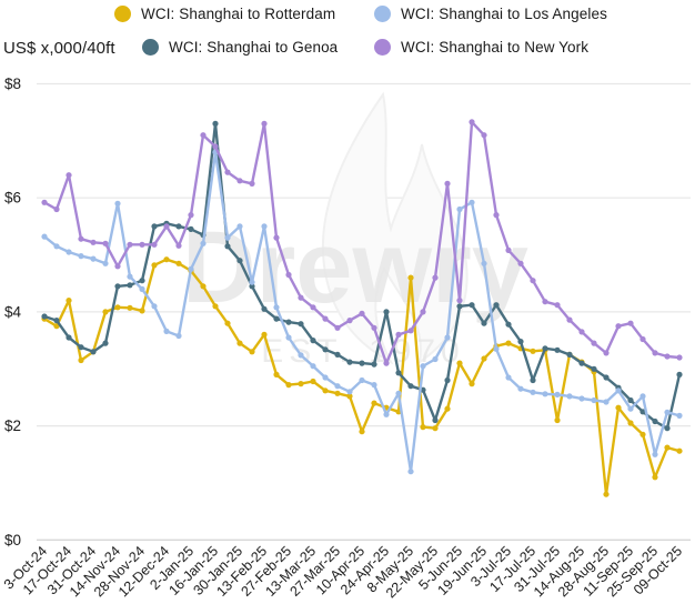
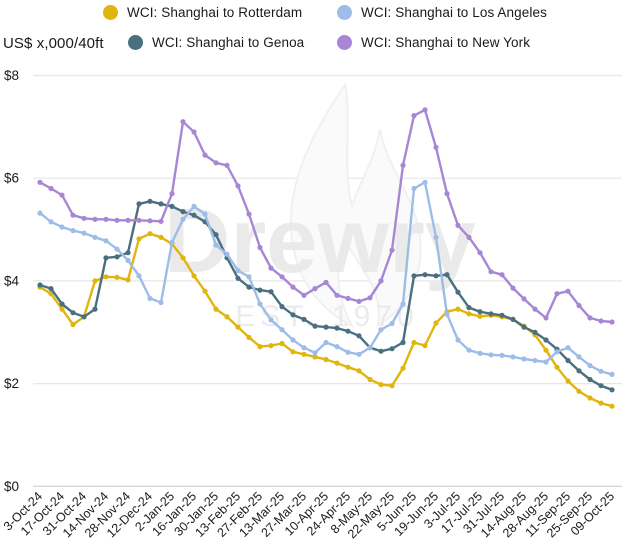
WCI: Shanghai to Rotterdam/17-Oct-24: $4.2 -> $3.5
WCI: Shanghai to New York/17-Oct-24: $6.4 -> $5.7
WCI: Shanghai to Los Angeles/14-Nov-24: $5.9 -> $4.8
WCI: Shanghai to New York/14-Nov-24: $4.8 -> $5.2
WCI: Shanghai to New York/12-Dec-24: $5.5 -> $5.2
WCI: Shanghai to Genoa/16-Jan-25: $7.3 -> $5.3
WCI: Shanghai to Los Angeles/16-Jan-25: $6.8 -> $5.5
WCI: Shanghai to Los Angeles/30-Jan-25: $5.5 -> $4.7
WCI: Shanghai to Rotterdam/13-Feb-25: $3.6 -> $3.1
WCI: Shanghai to Los Angeles/13-Feb-25: $5.5 -> $4.2
WCI: Shanghai to New York/13-Feb-25: $7.3 -> $5.8
WCI: Shanghai to Rotterdam/10-Apr-25: $1.9 -> $2.5
WCI: Shanghai to Genoa/24-Apr-25: $4.0 -> $3.0
WCI: Shanghai to Los Angeles/24-Apr-25: $2.2 -> $2.6
WCI: Shanghai to New York/24-Apr-25: $3.1 -> $3.7
WCI: Shanghai to Rotterdam/8-May-25: $4.6 -> $2.1
WCI: Shanghai to Los Angeles/8-May-25: $1.2 -> $2.7
WCI: Shanghai to Genoa/22-May-25: $2.1 -> $2.7
WCI: Shanghai to Rotterdam/5-Jun-25: $3.1 -> $2.8
WCI: Shanghai to New York/5-Jun-25: $4.2 -> $7.2
WCI: Shanghai to Genoa/19-Jun-25: $3.8 -> $4.1
WCI: Shanghai to New York/19-Jun-25: $7.1 -> $6.6
WCI: Shanghai to Genoa/17-Jul-25: $2.8 -> $3.4
WCI: Shanghai to Rotterdam/31-Jul-25: $2.1 -> $3.3
WCI: Shanghai to Rotterdam/28-Aug-25: $0.8 -> $2.6
WCI: Shanghai to Los Angeles/11-Sep-25: $2.3 -> $2.7
WCI: Shanghai to Rotterdam/25-Sep-25: $1.1 -> $1.7
WCI: Shanghai to Los Angeles/25-Sep-25: $1.5 -> $2.4
WCI: Shanghai to Genoa/09-Oct-25: $2.9 -> $1.9
